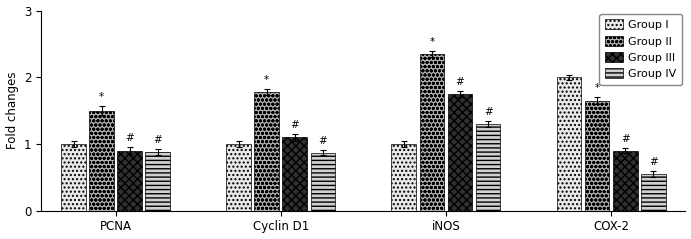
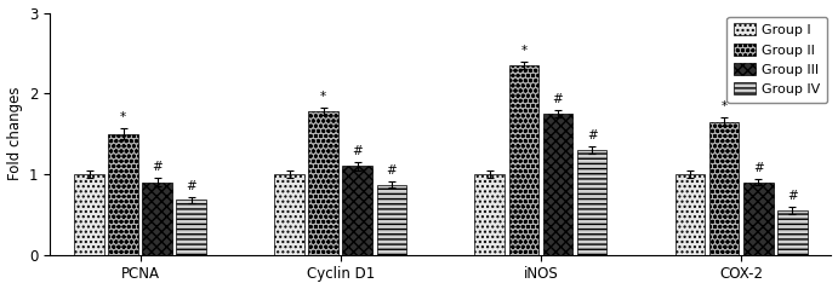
Group IV/PCNA: 0.88 -> 0.68
Group I/COX-2: 2 -> 1
